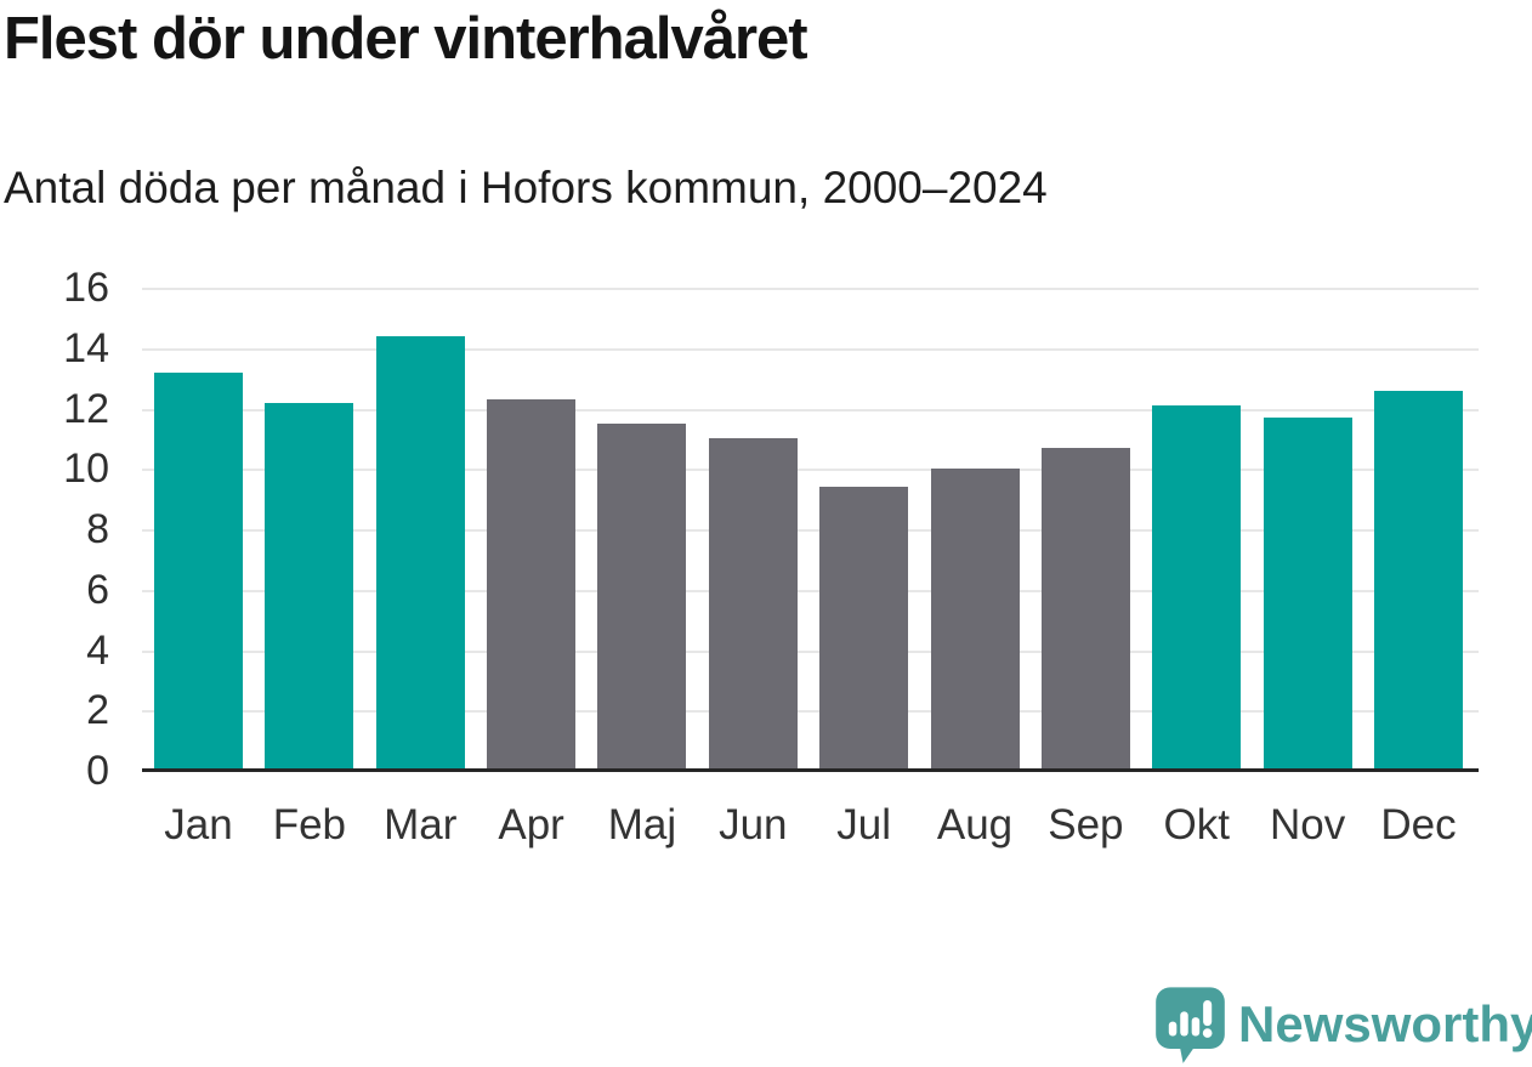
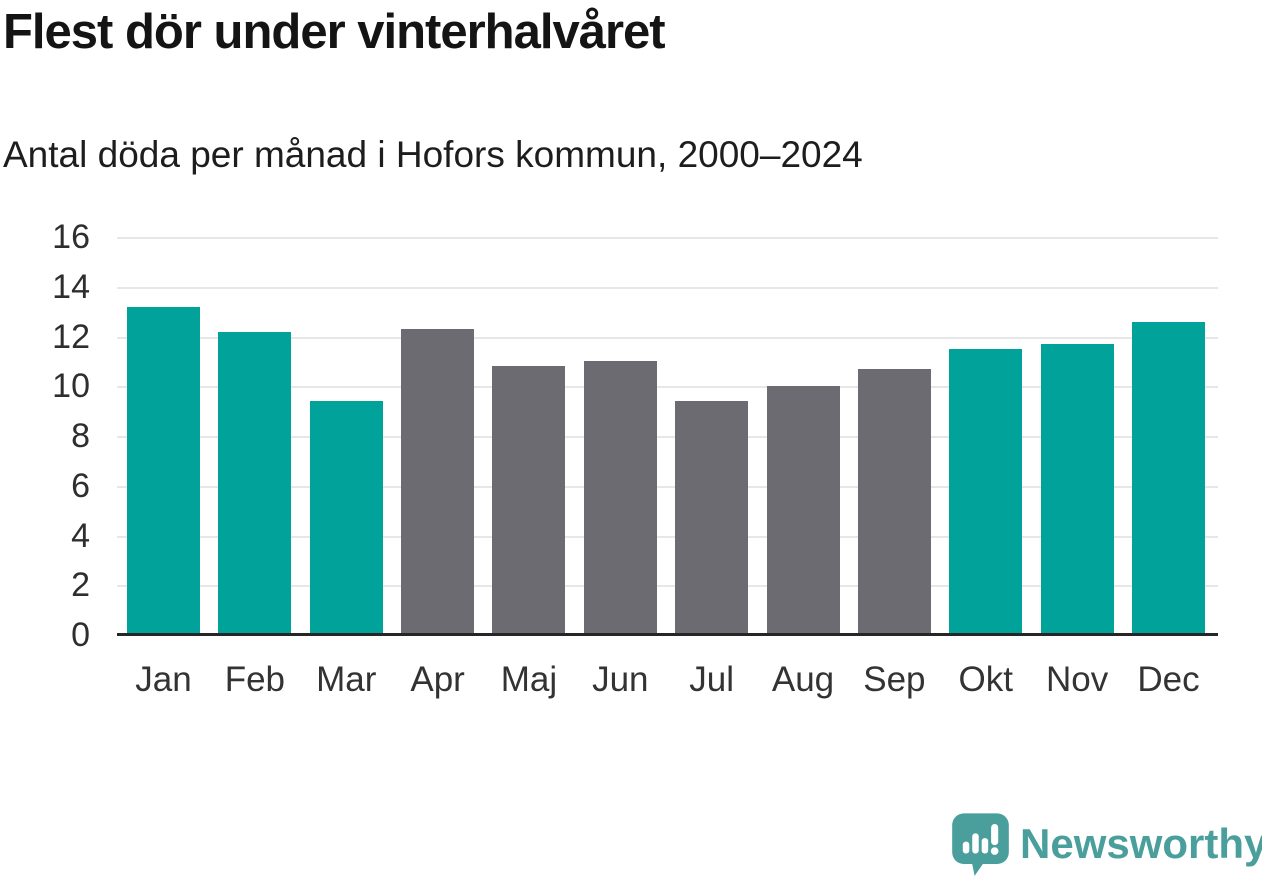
Mar: 14.4 -> 9.4
Maj: 11.5 -> 10.8
Okt: 12.1 -> 11.5
